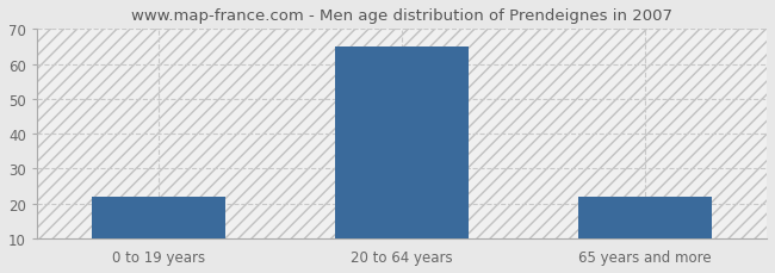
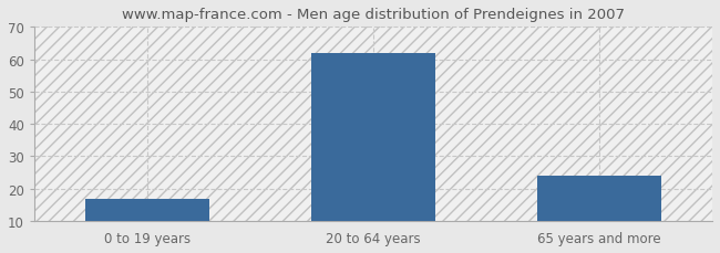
0 to 19 years: 22 -> 17
20 to 64 years: 65 -> 62
65 years and more: 22 -> 24
